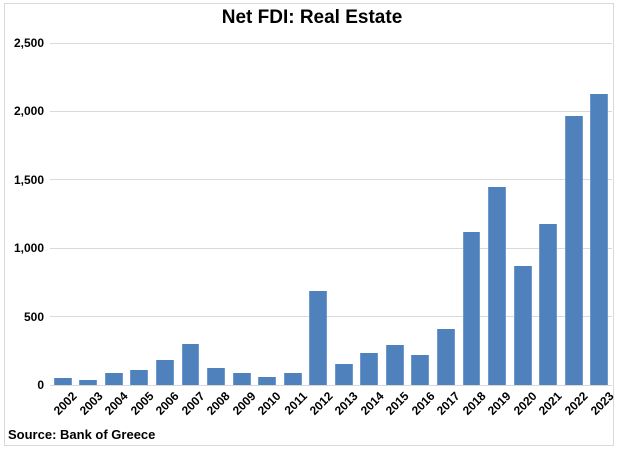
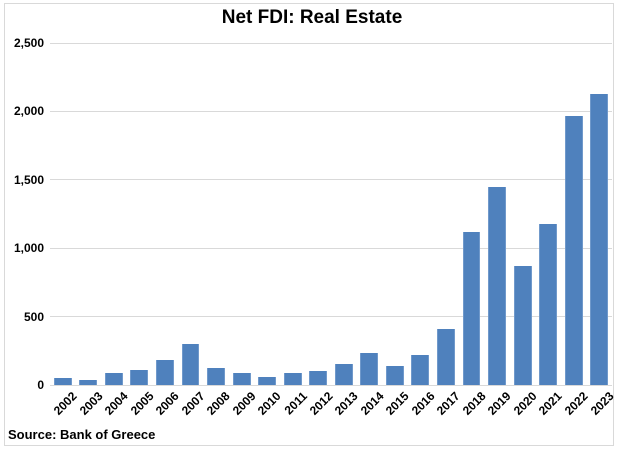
2012: 690 -> 100
2015: 290 -> 140
